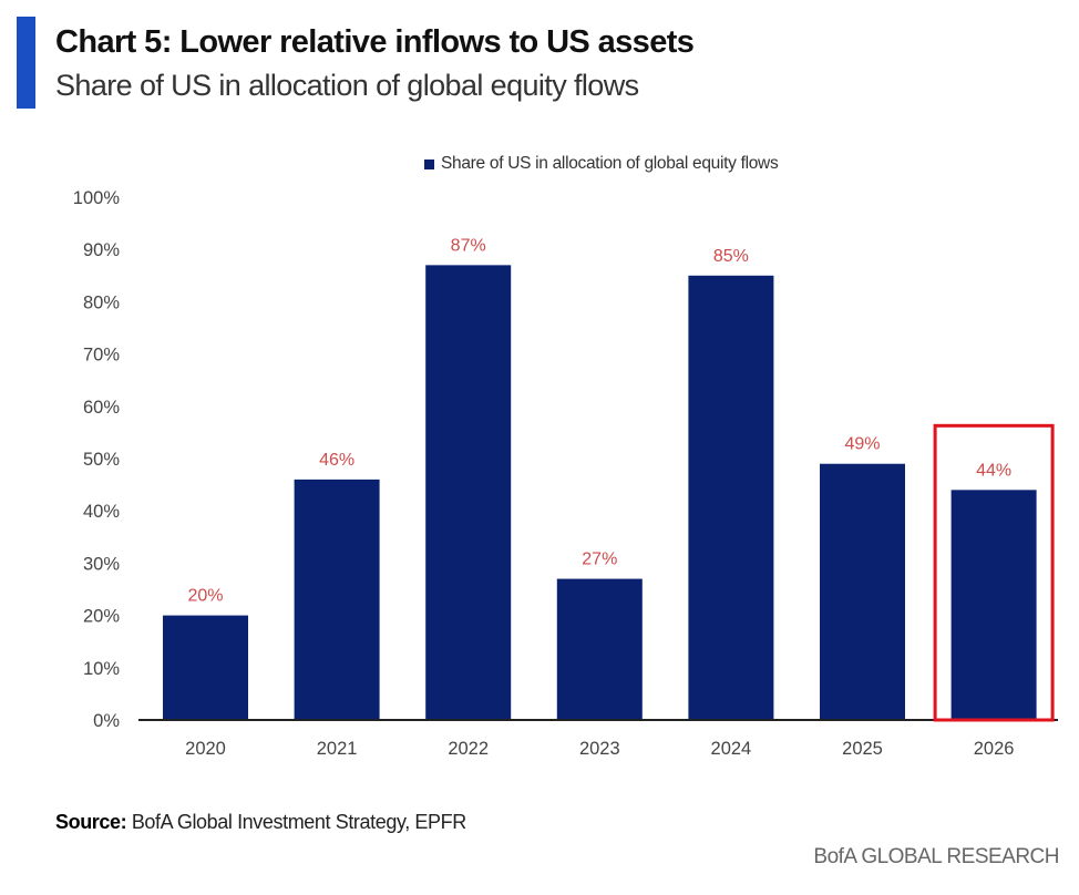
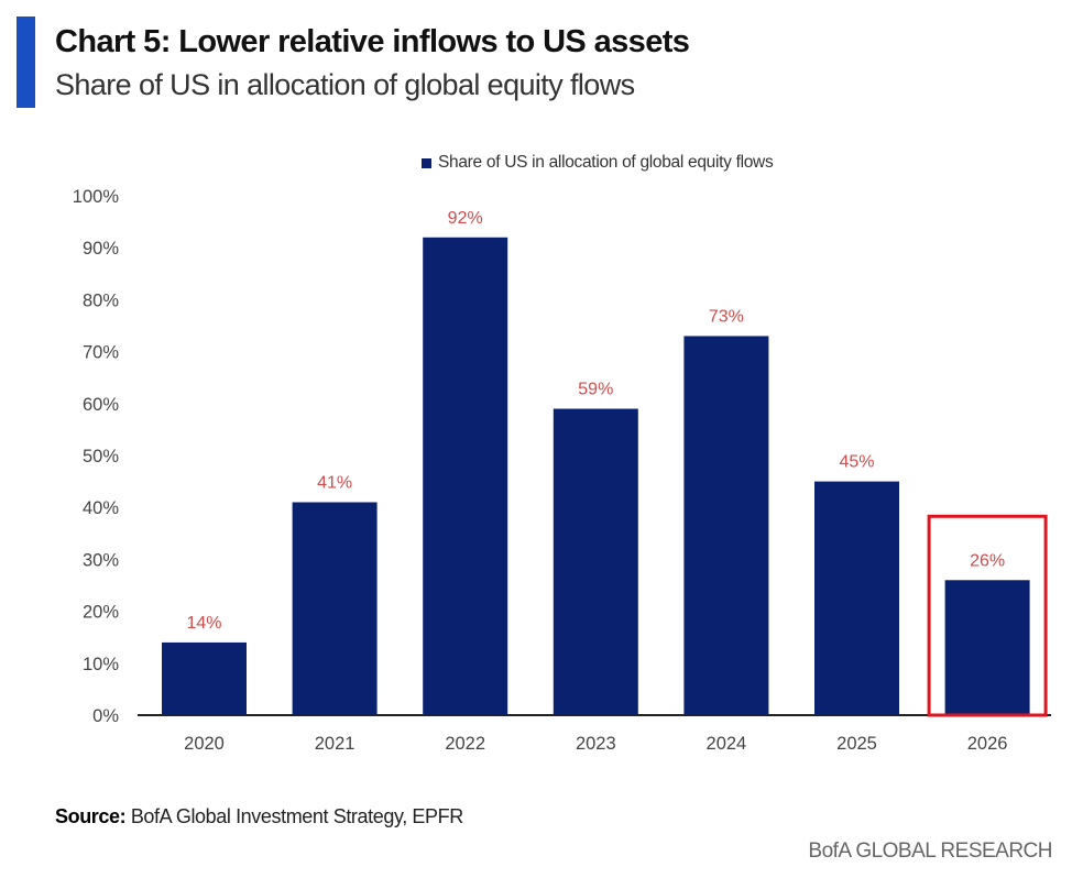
2020: 20% -> 14%
2021: 46% -> 41%
2022: 87% -> 92%
2023: 27% -> 59%
2024: 85% -> 73%
2025: 49% -> 45%
2026: 44% -> 26%
